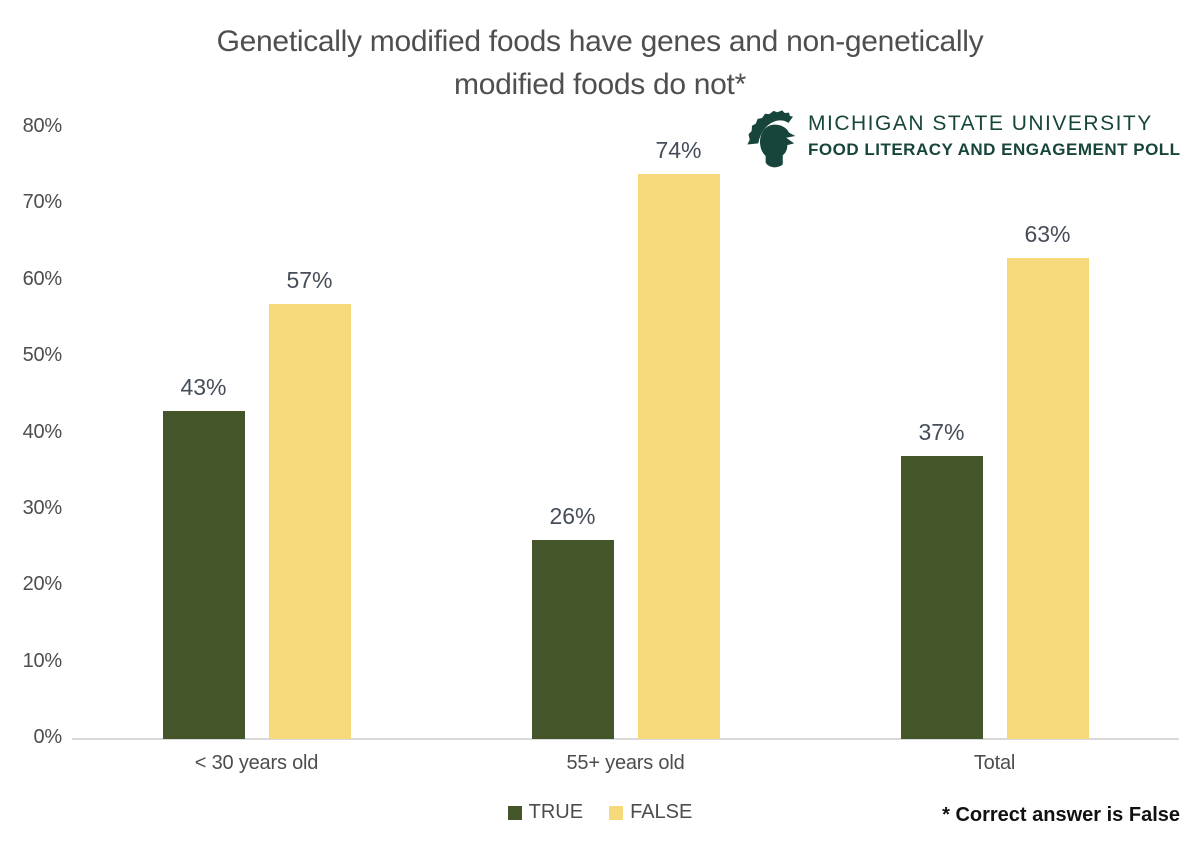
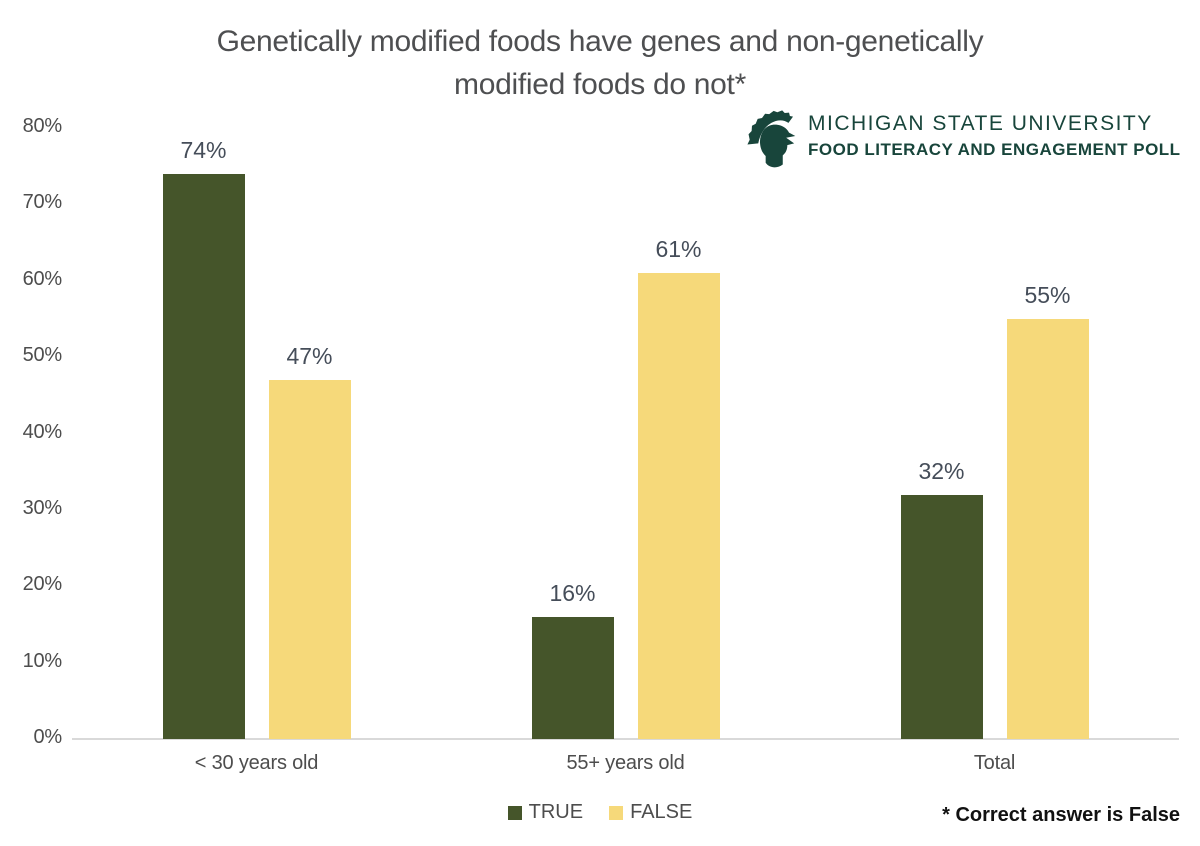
TRUE/< 30 years old: 43% -> 74%
FALSE/< 30 years old: 57% -> 47%
TRUE/55+ years old: 26% -> 16%
FALSE/55+ years old: 74% -> 61%
TRUE/Total: 37% -> 32%
FALSE/Total: 63% -> 55%
